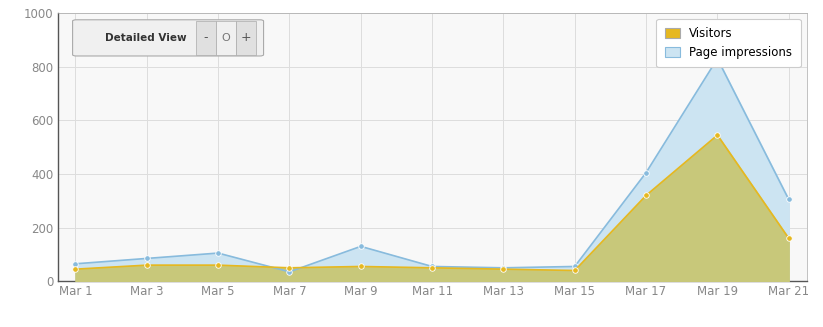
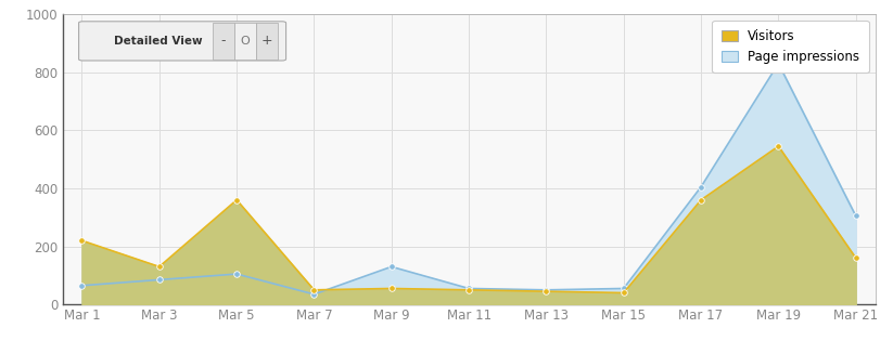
Visitors/Mar 1: 45 -> 220
Visitors/Mar 3: 60 -> 130
Visitors/Mar 5: 60 -> 360
Visitors/Mar 17: 320 -> 360
